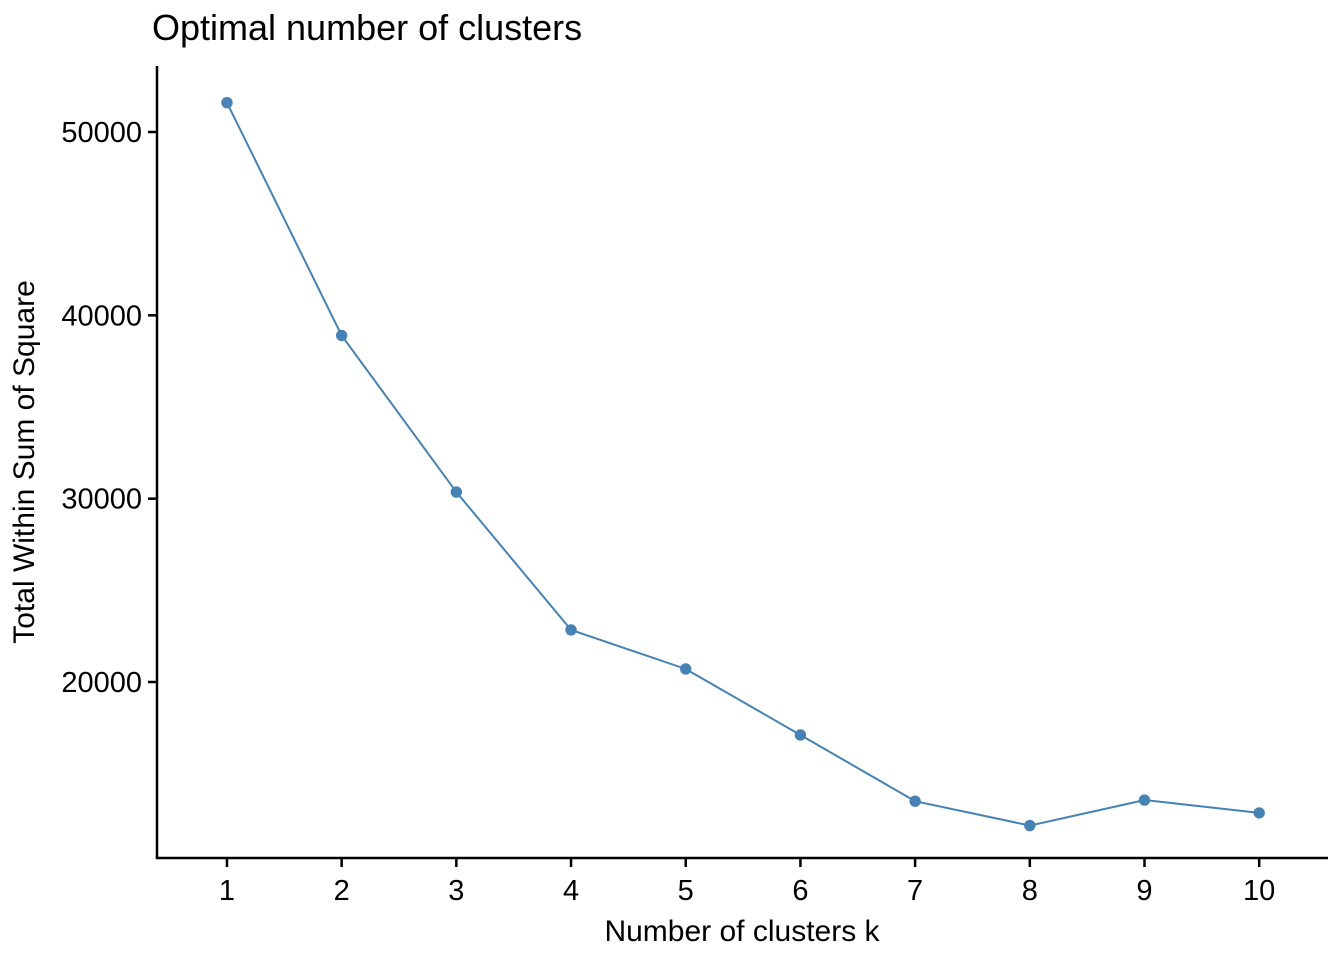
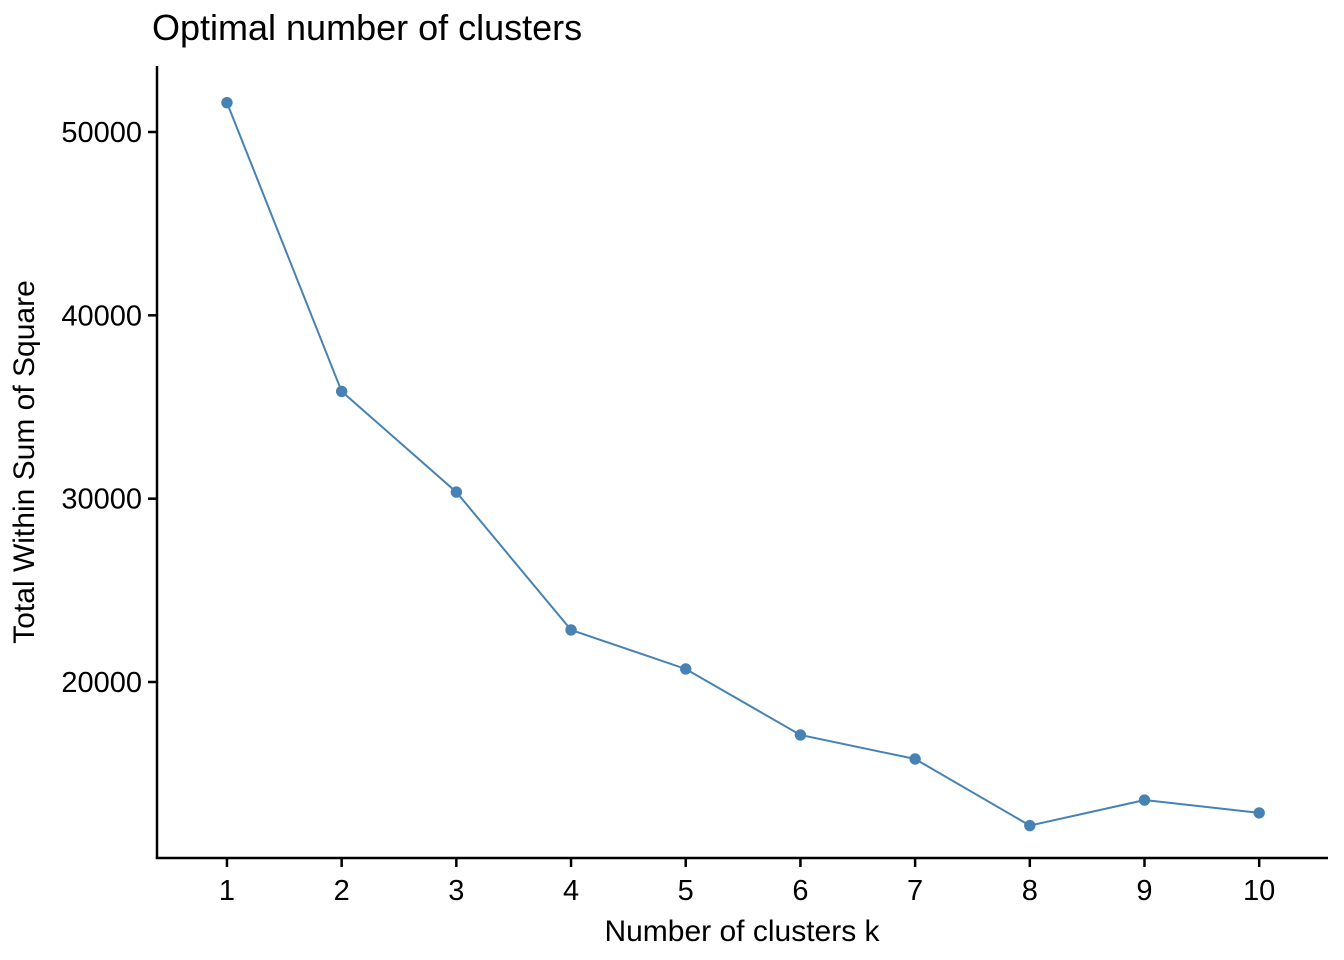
2: 38900 -> 35800
7: 13500 -> 15800
